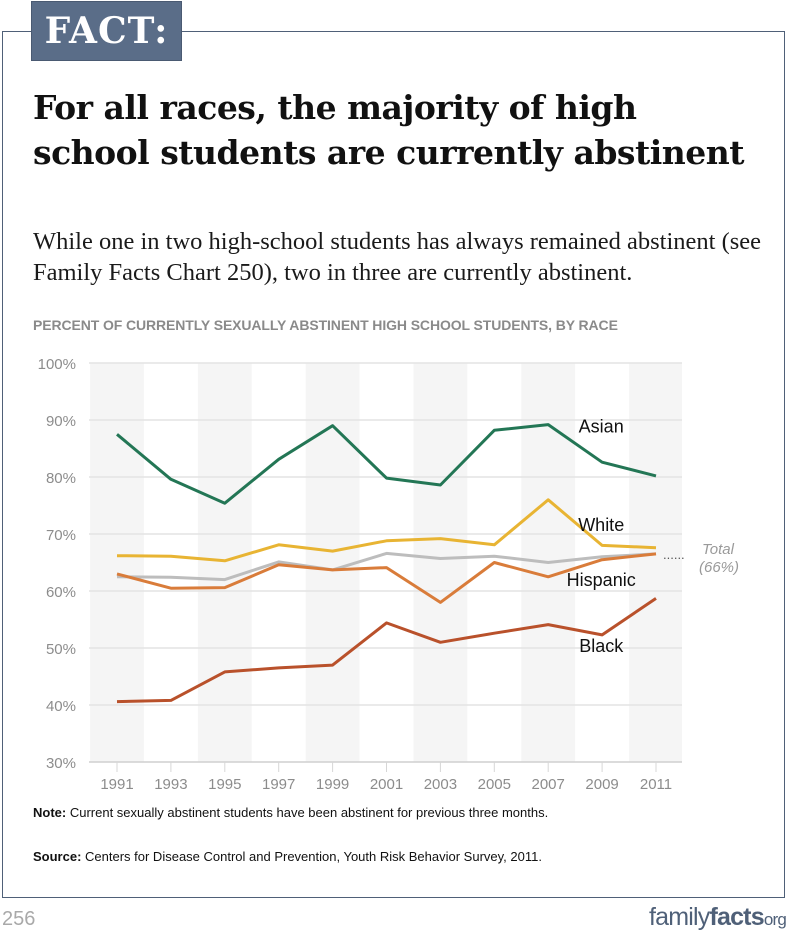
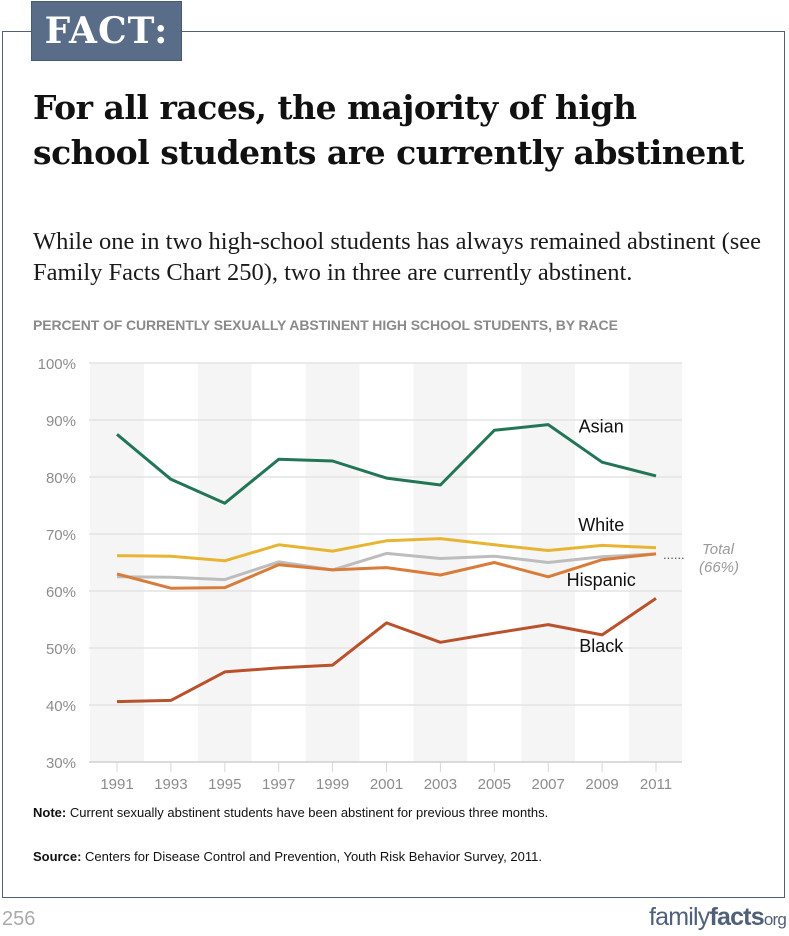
Asian/1999: 89% -> 83%
Hispanic/2003: 58% -> 63%
White/2007: 76% -> 67%
